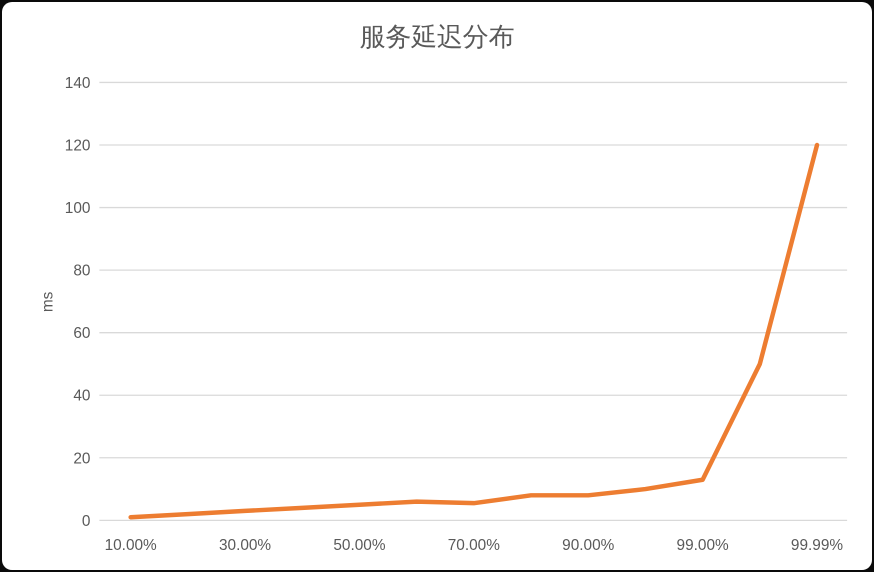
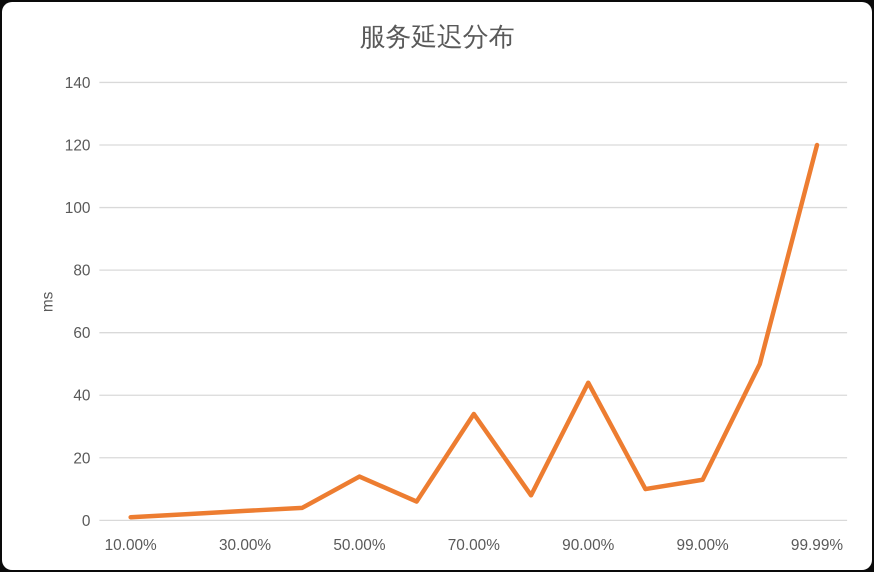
50.00%: 5 -> 14
70.00%: 6 -> 34
90.00%: 8 -> 44
